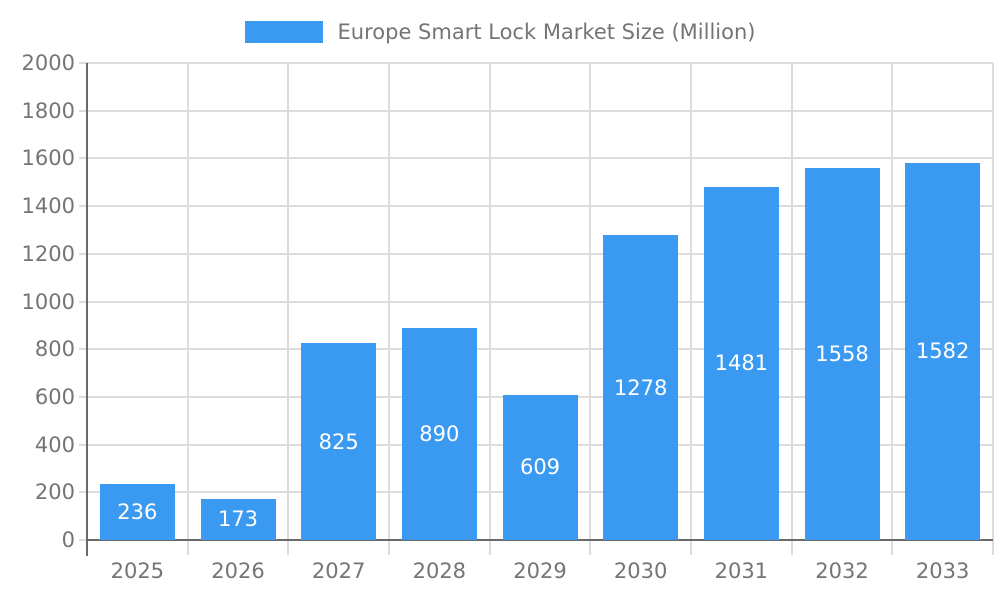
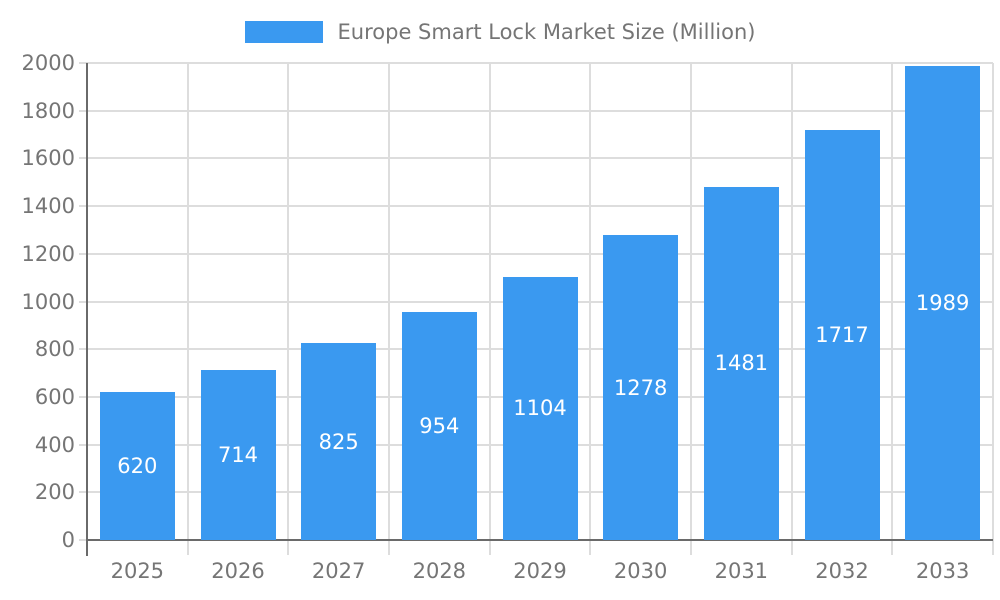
2025: 236 -> 620
2026: 173 -> 714
2028: 890 -> 954
2029: 609 -> 1104
2032: 1558 -> 1717
2033: 1582 -> 1989
